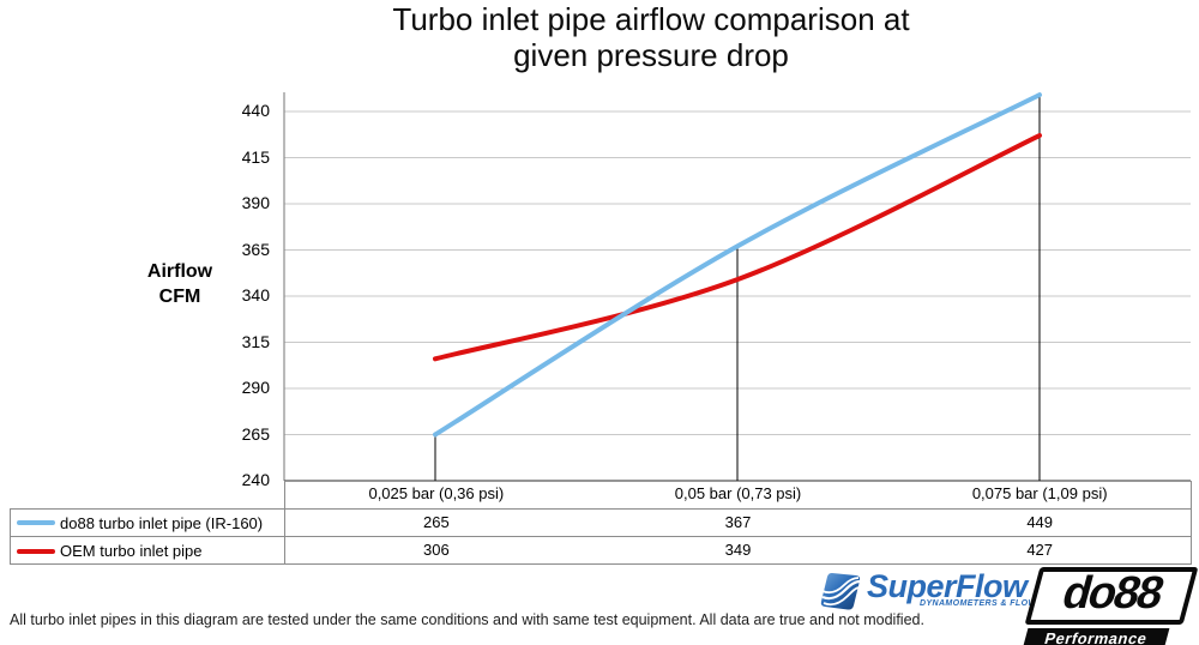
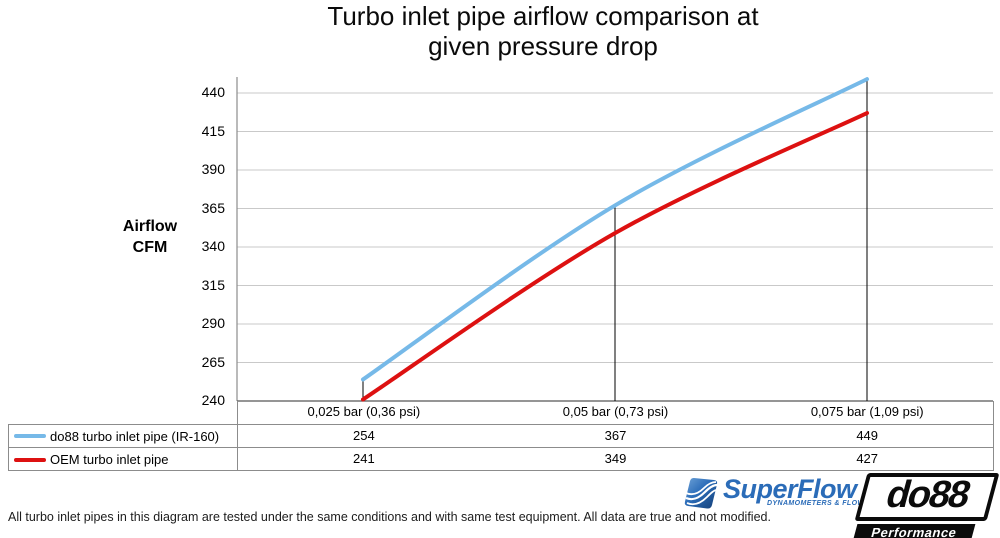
do88 turbo inlet pipe (IR-160)/0,025 bar (0,36 psi): 265 -> 254
OEM turbo inlet pipe/0,025 bar (0,36 psi): 306 -> 241
